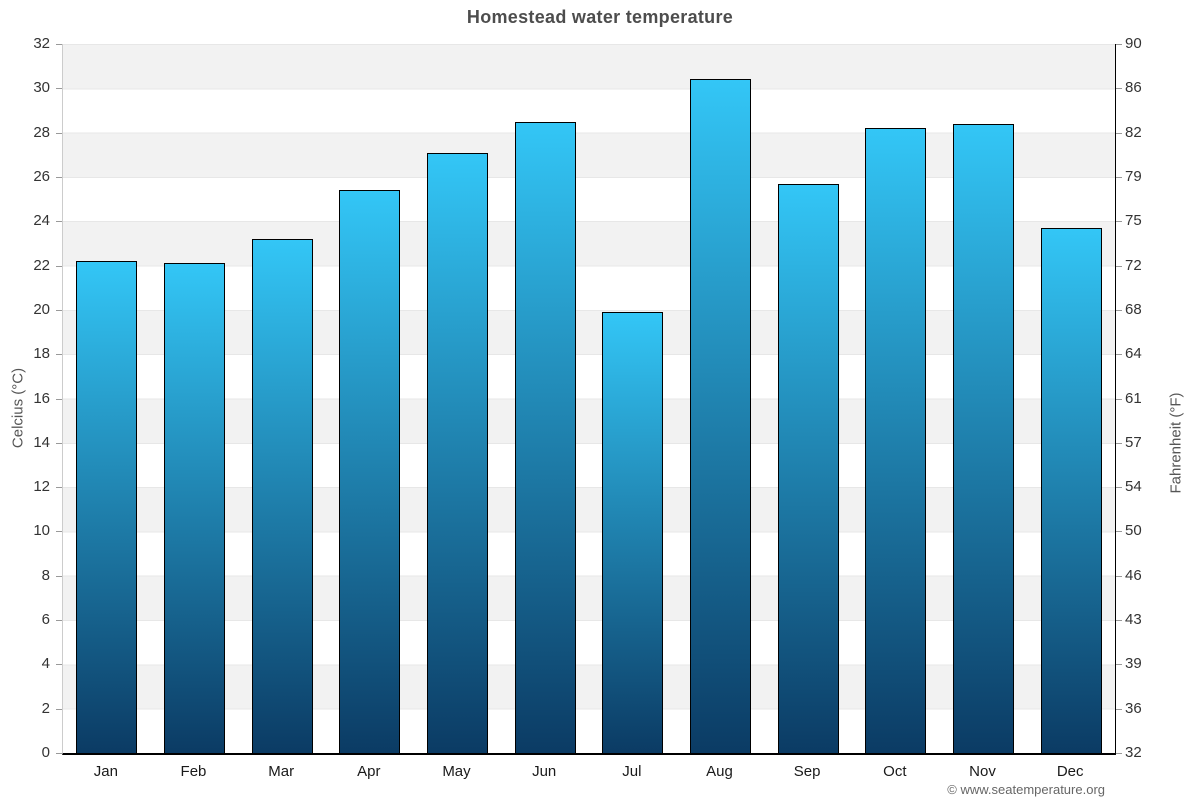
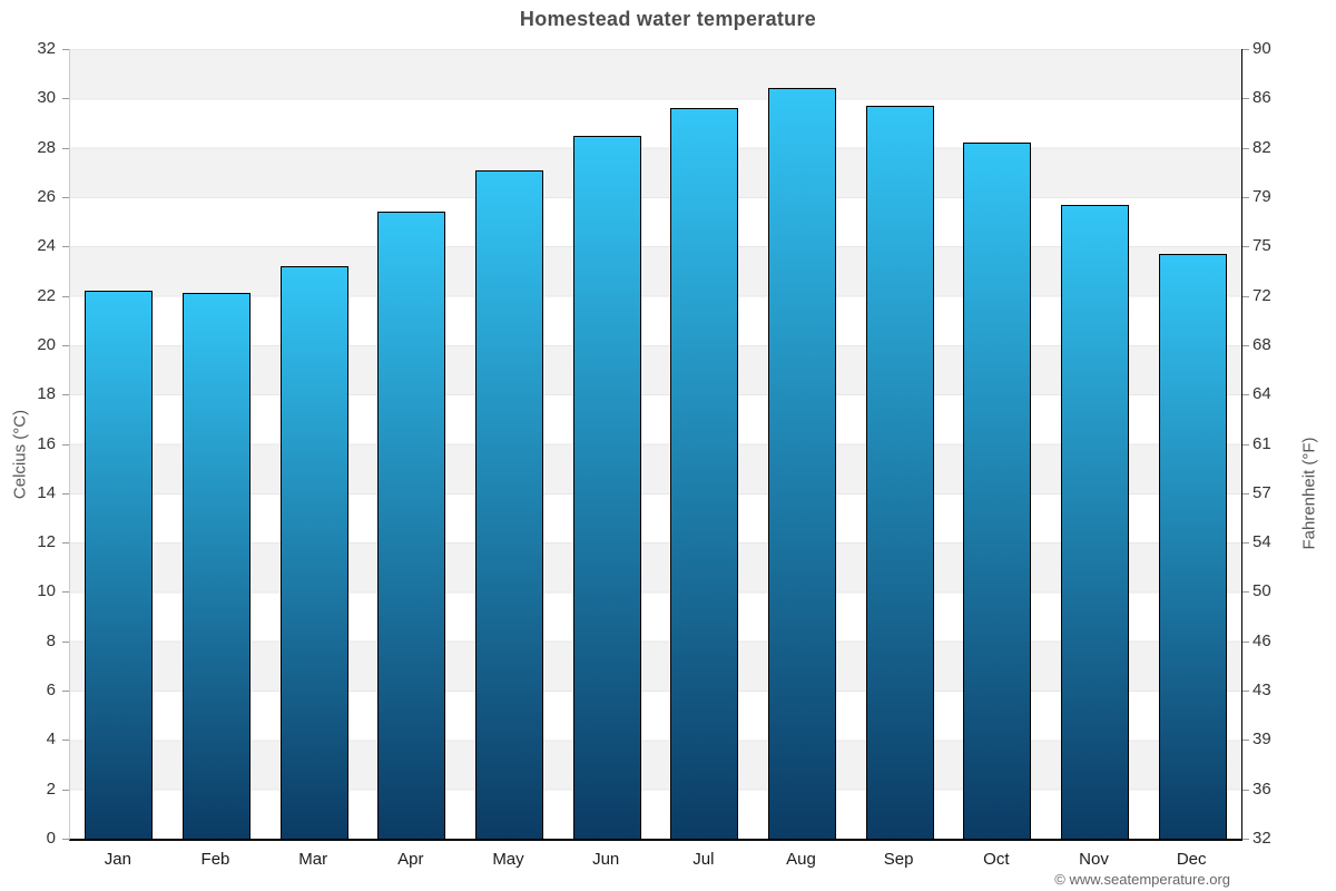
Jul: 19.9 -> 29.6
Sep: 25.7 -> 29.7
Nov: 28.4 -> 25.7
